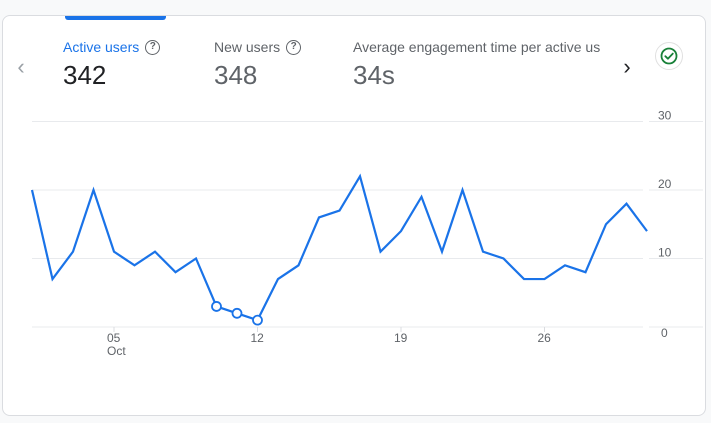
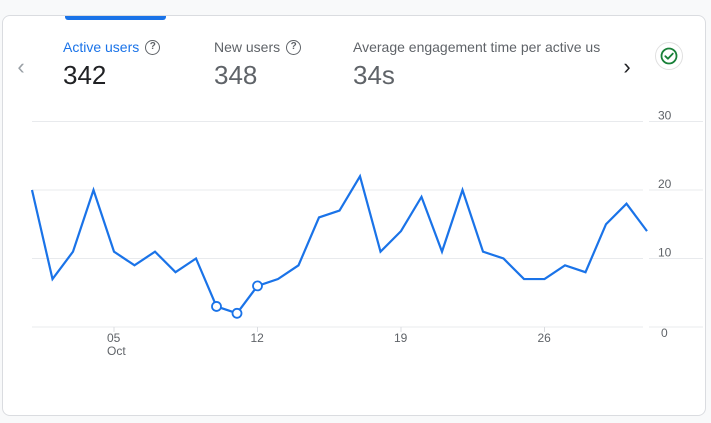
Oct 12: 1 -> 6
